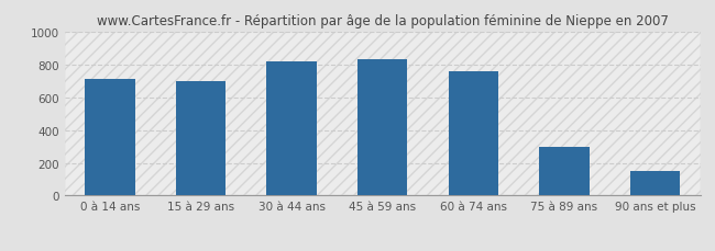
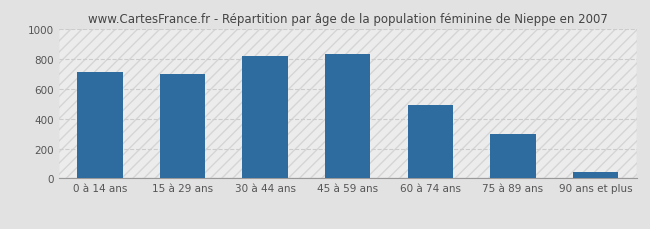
60 à 74 ans: 760 -> 490
90 ans et plus: 150 -> 40
